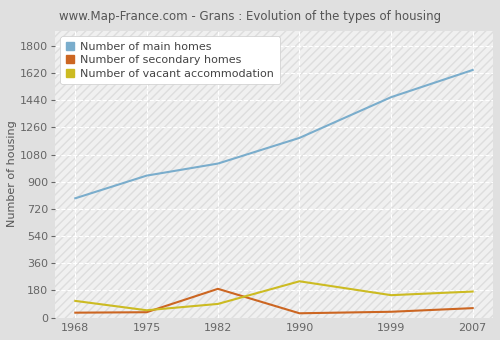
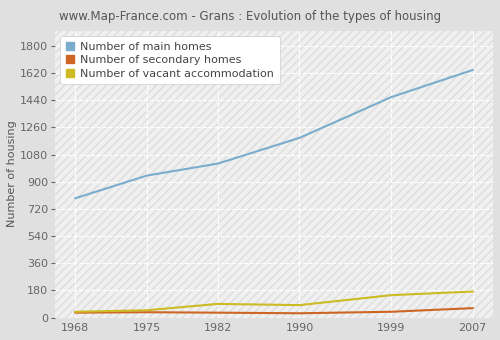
Number of vacant accommodation/1968: 110 -> 40
Number of secondary homes/1982: 190 -> 30
Number of vacant accommodation/1990: 240 -> 80
